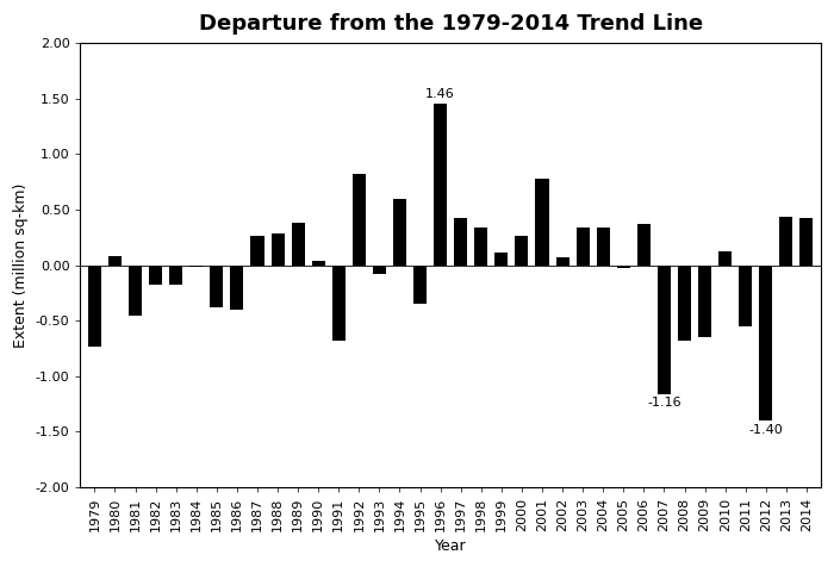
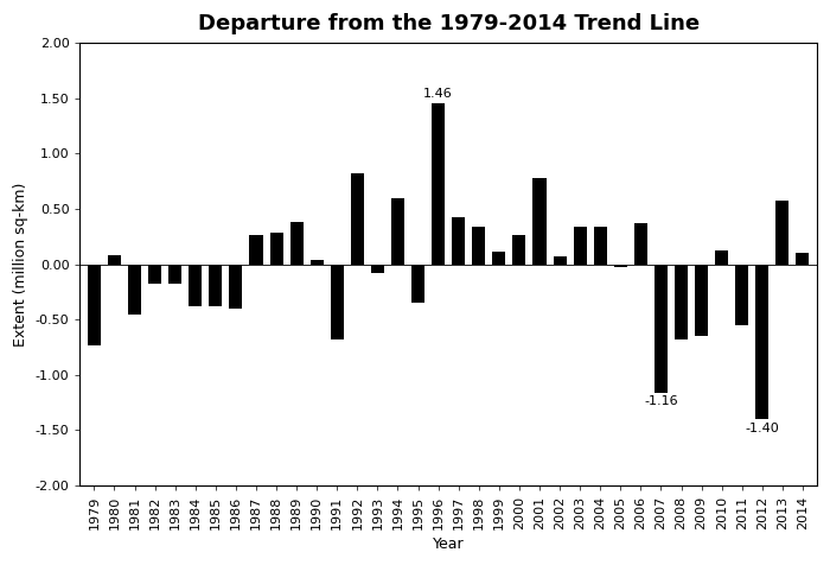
1984: -0.02 -> -0.38
2013: 0.44 -> 0.58
2014: 0.43 -> 0.10
